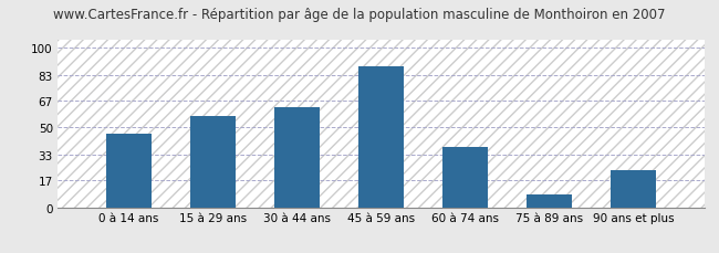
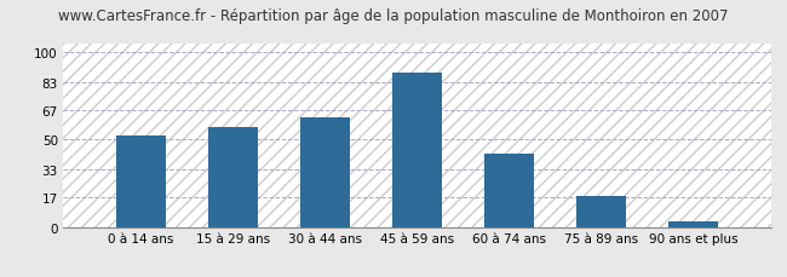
0 à 14 ans: 46 -> 52
60 à 74 ans: 38 -> 42
75 à 89 ans: 8 -> 18
90 ans et plus: 23 -> 3
